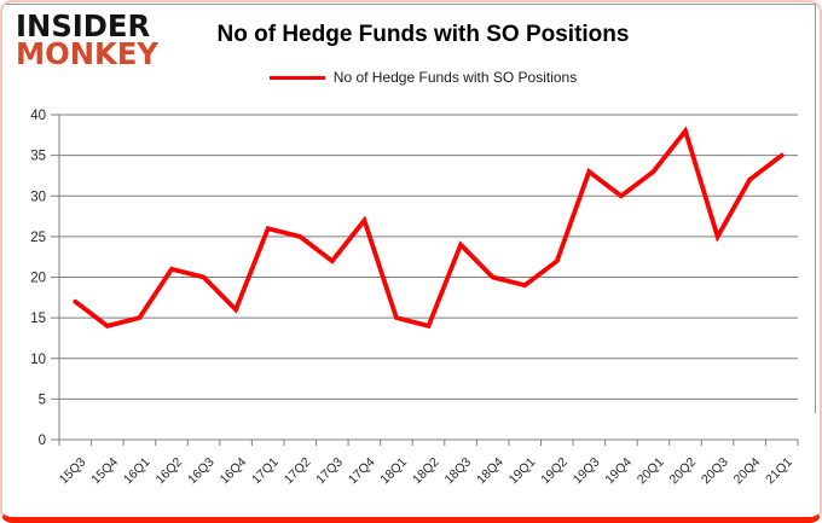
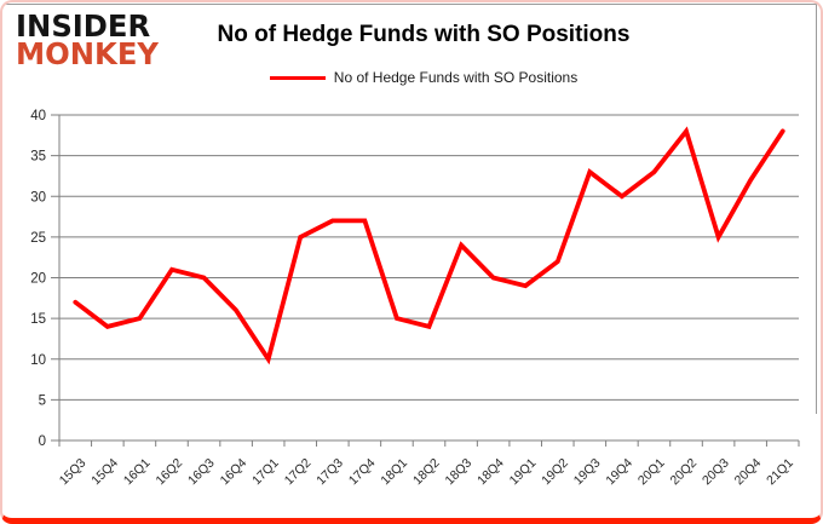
17Q1: 26 -> 10
17Q3: 22 -> 27
21Q1: 35 -> 38
